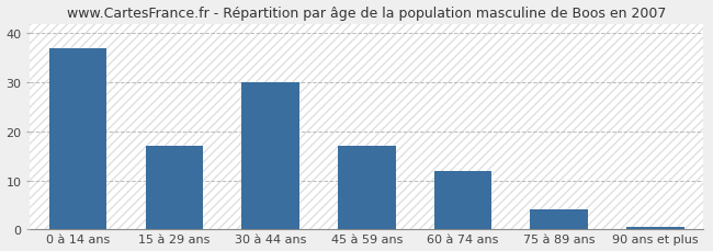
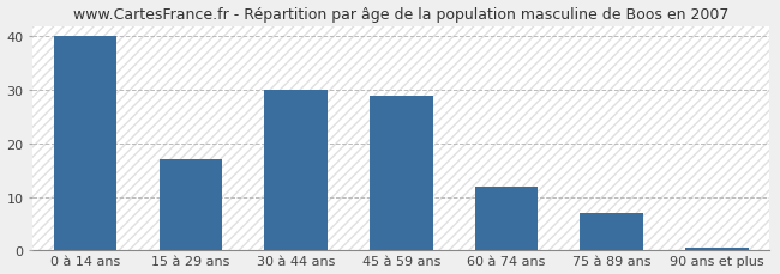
0 à 14 ans: 37.0 -> 40.0
45 à 59 ans: 17.0 -> 29.0
75 à 89 ans: 4.0 -> 7.0
